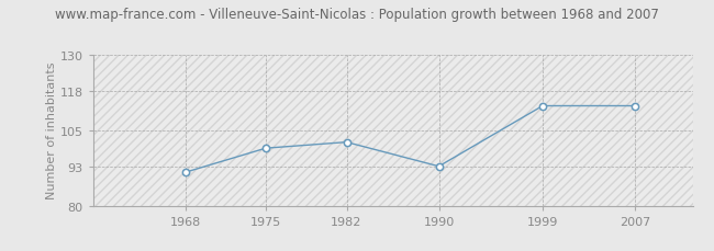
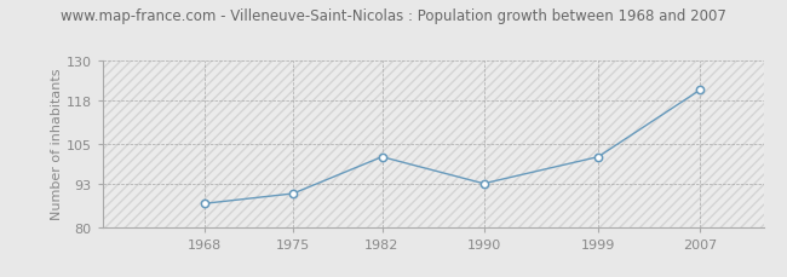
1968: 91 -> 87
1975: 99 -> 90
1999: 113 -> 101
2007: 113 -> 121
